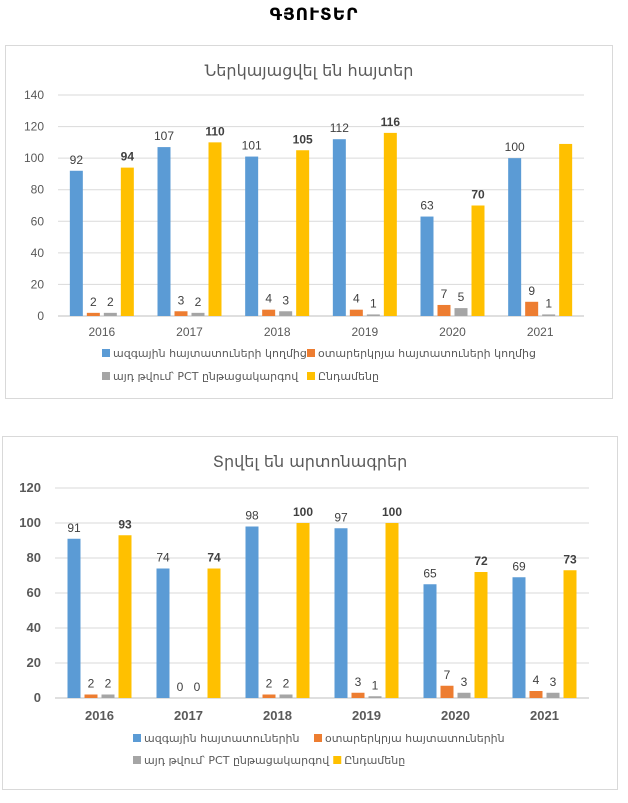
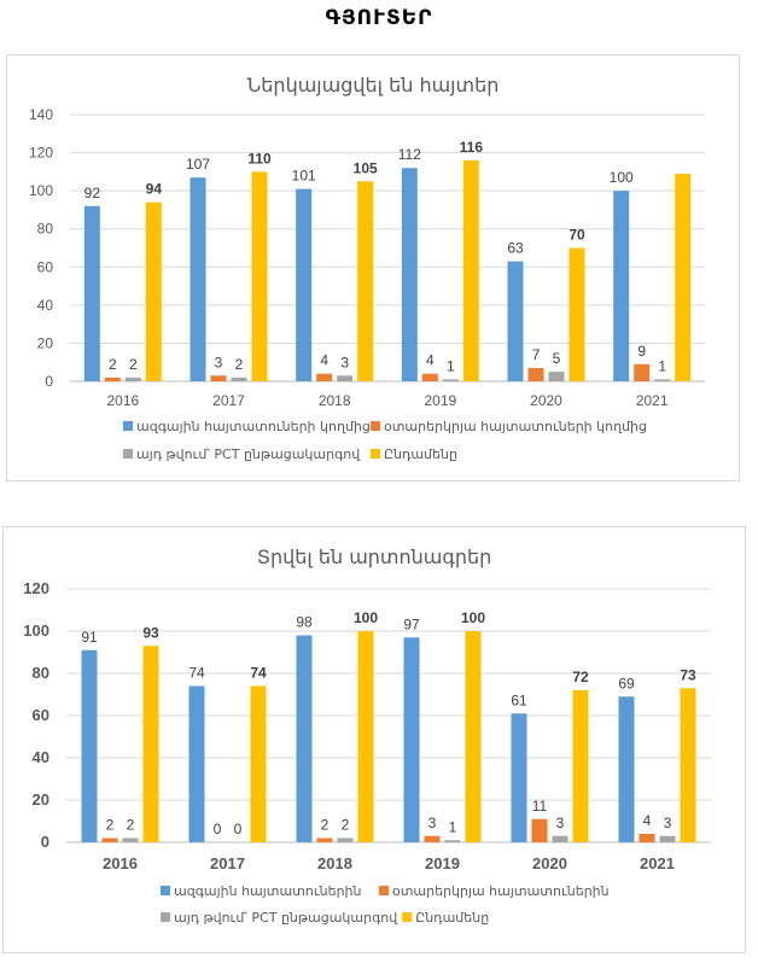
Տրվել են արտոնագրեր/ազգային հայտատուներին/2020: 65 -> 61
Տրվել են արտոնագրեր/օտարերկրյա հայտատուներին/2020: 7 -> 11
